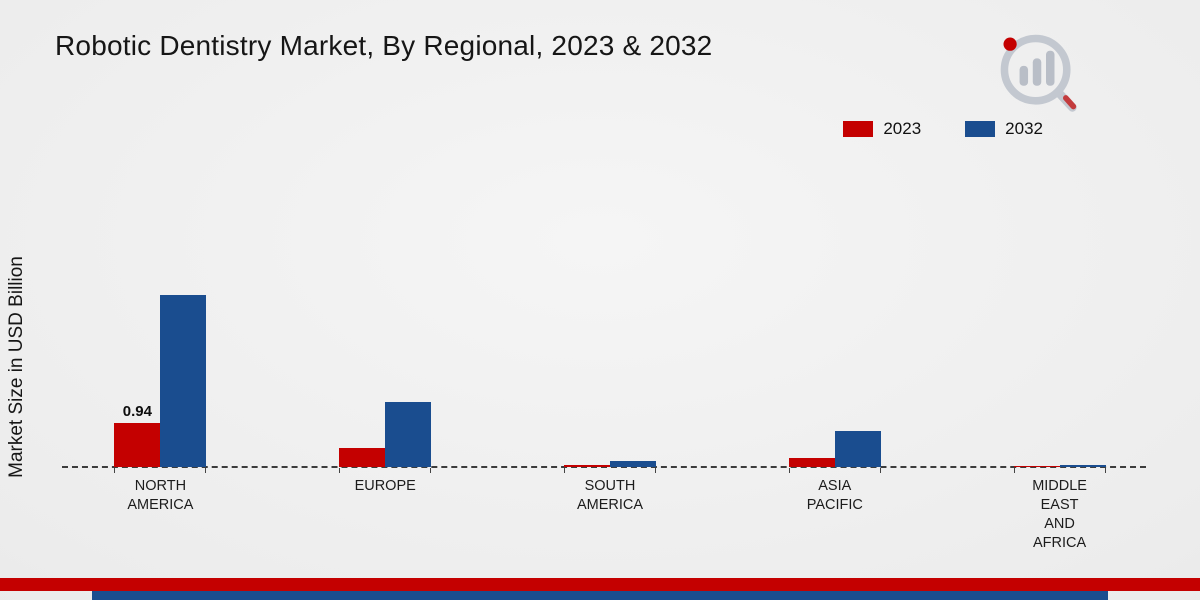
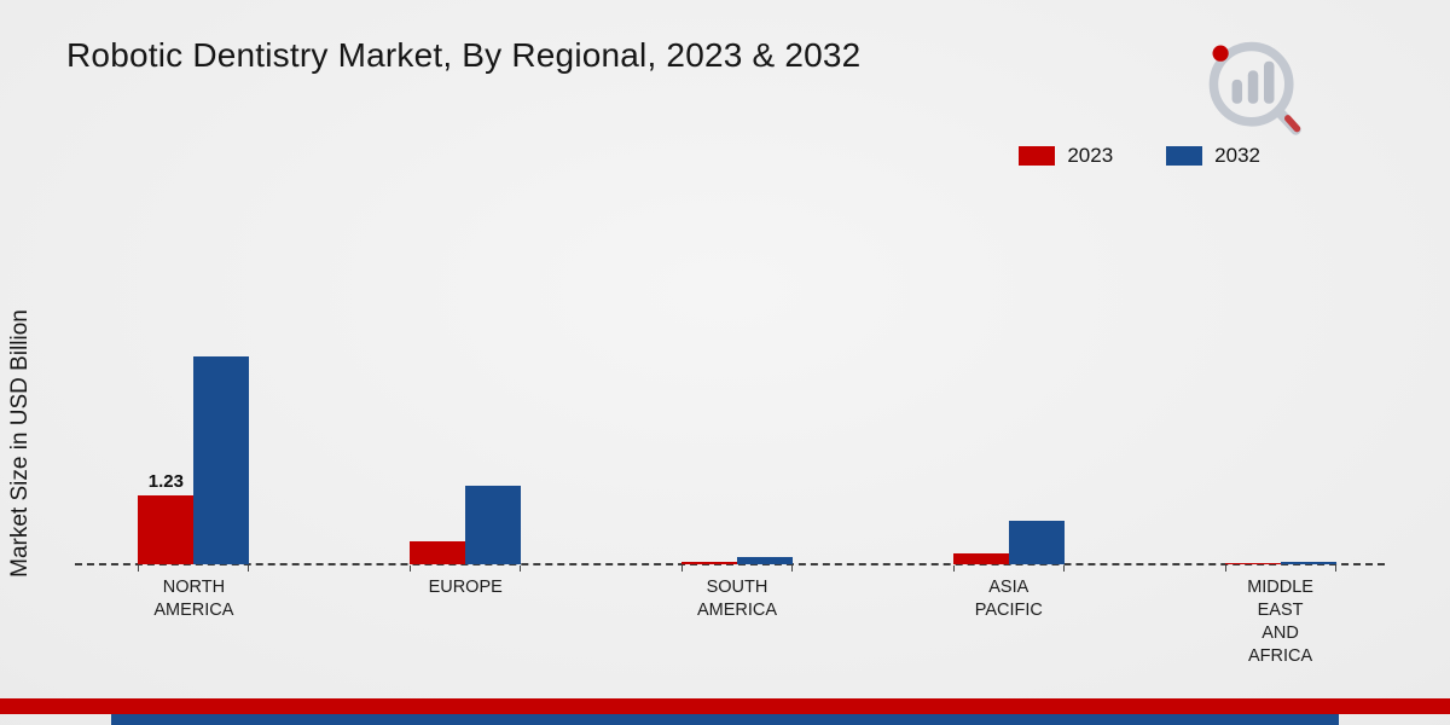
2023/NORTH AMERICA: 0.94 -> 1.23
